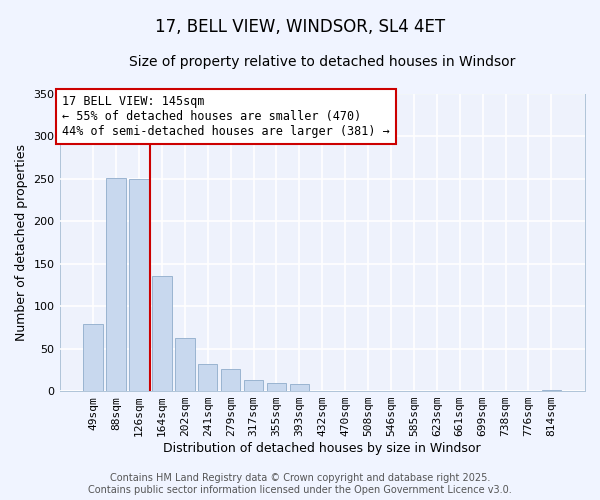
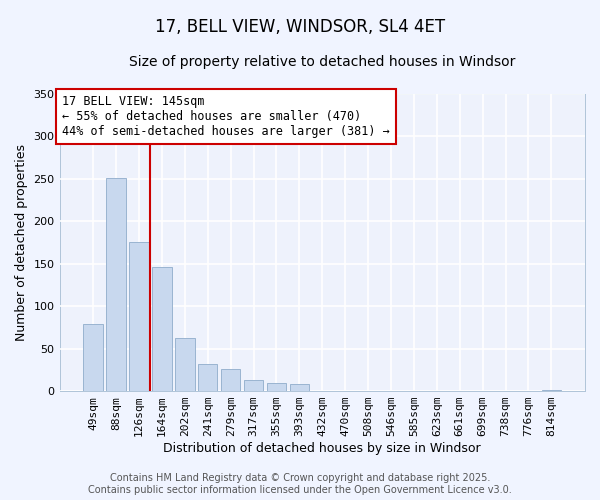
126sqm: 250 -> 176
164sqm: 135 -> 146
